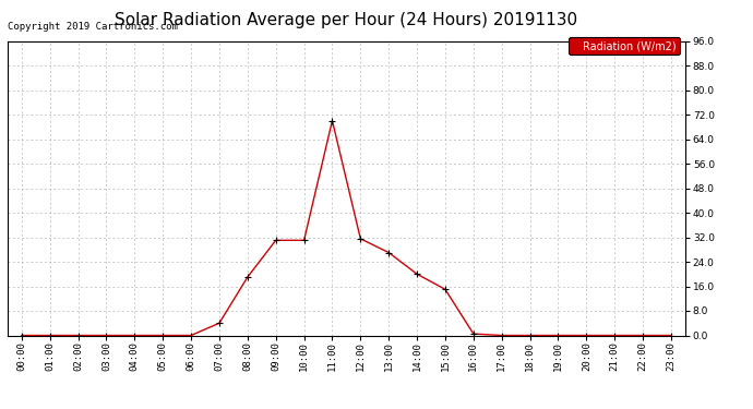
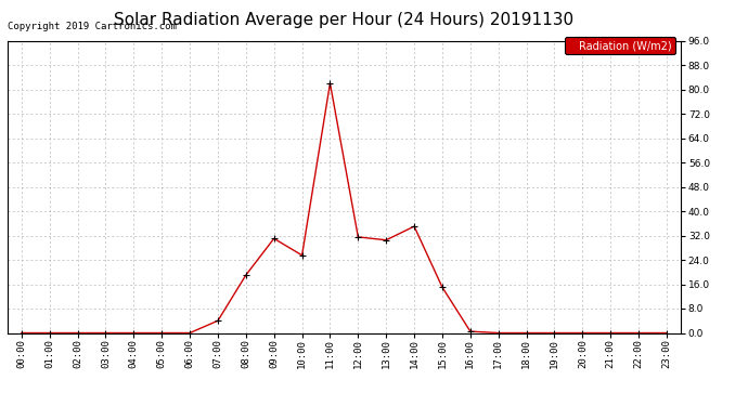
10:00: 31.0 -> 25.5
11:00: 70.0 -> 82.0
13:00: 27.0 -> 30.5
14:00: 20.0 -> 35.0
